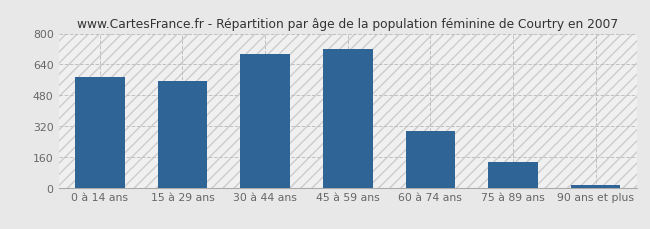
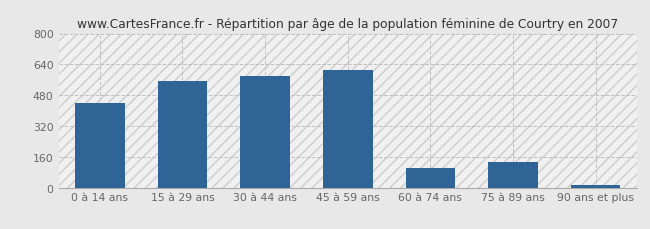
0 à 14 ans: 580 -> 440
30 à 44 ans: 700 -> 580
45 à 59 ans: 720 -> 610
60 à 74 ans: 300 -> 100
